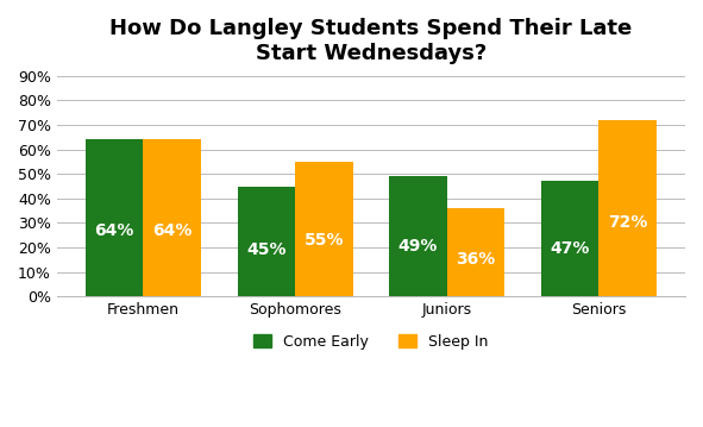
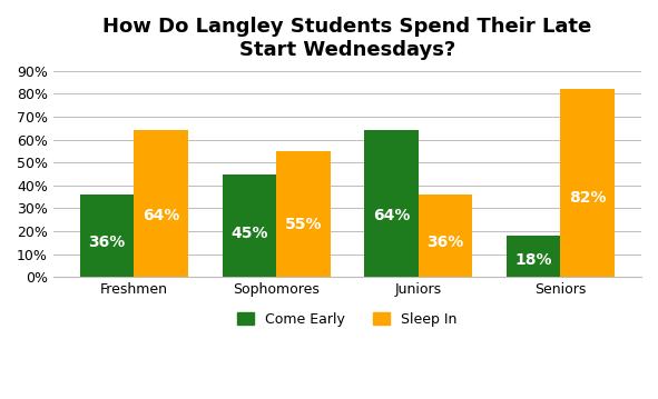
Come Early/Freshmen: 64% -> 36%
Come Early/Juniors: 49% -> 64%
Come Early/Seniors: 47% -> 18%
Sleep In/Seniors: 72% -> 82%
